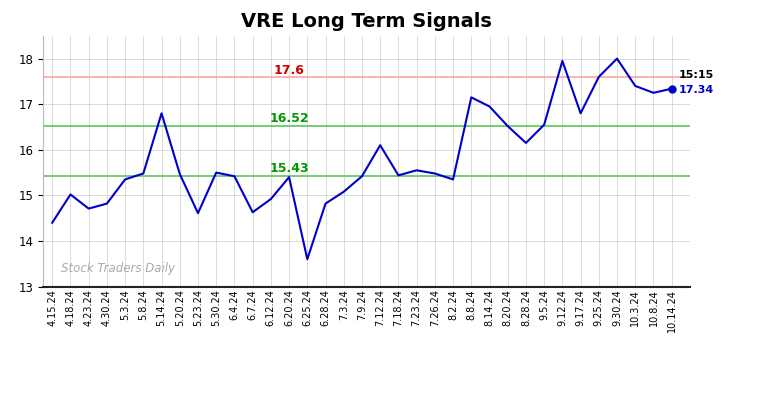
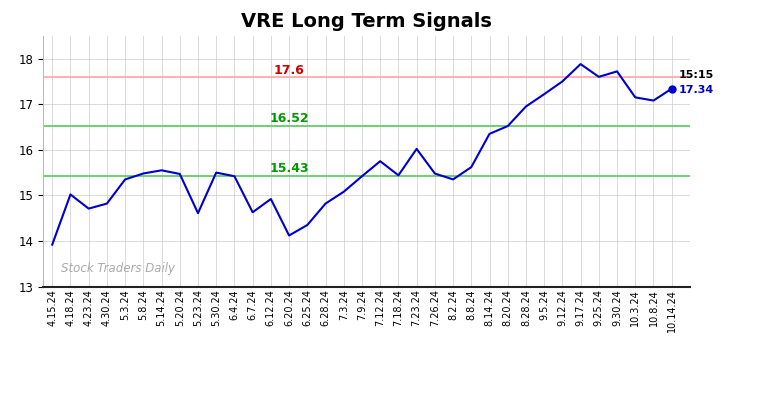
4.15.24: 14.40 -> 13.92
5.14.24: 16.80 -> 15.55
6.20.24: 15.40 -> 14.12
6.25.24: 13.60 -> 14.35
7.12.24: 16.10 -> 15.75
7.23.24: 15.55 -> 16.02
8.8.24: 17.15 -> 15.62
8.14.24: 16.95 -> 16.35
8.28.24: 16.15 -> 16.95
9.5.24: 16.55 -> 17.22
9.12.24: 17.95 -> 17.50
9.17.24: 16.80 -> 17.88
9.30.24: 18.00 -> 17.72
10.3.24: 17.40 -> 17.15
10.8.24: 17.25 -> 17.08
